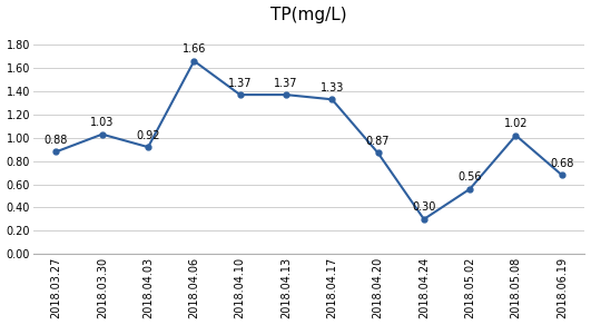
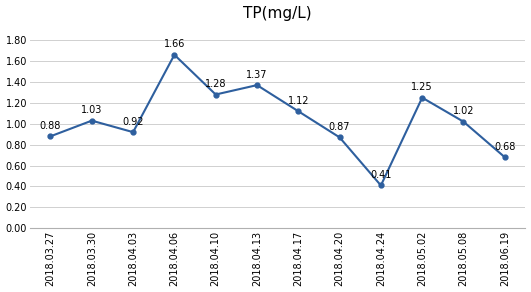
2018.04.10: 1.37 -> 1.28
2018.04.17: 1.33 -> 1.12
2018.04.24: 0.30 -> 0.41
2018.05.02: 0.56 -> 1.25
